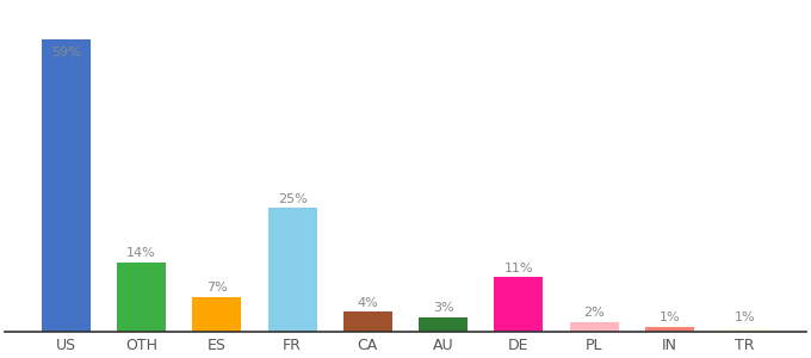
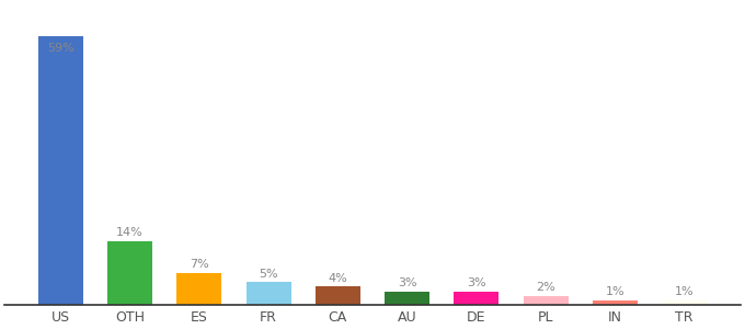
FR: 25% -> 5%
DE: 11% -> 3%
